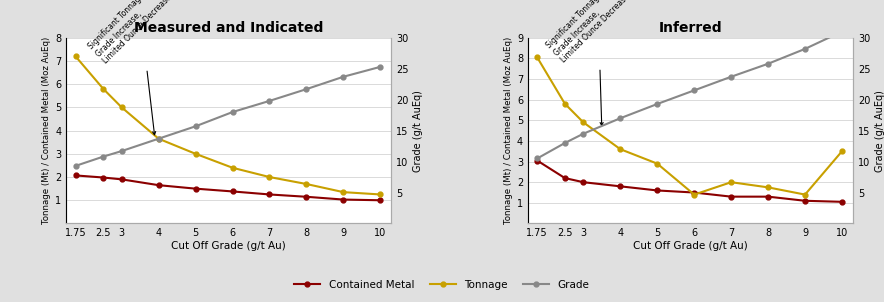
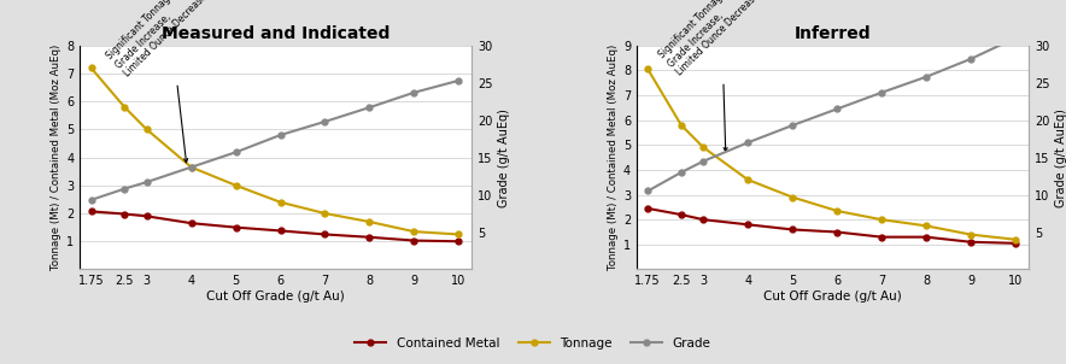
Inferred/Contained Metal/1.75: 3.05 -> 2.45
Inferred/Tonnage/6: 1.40 -> 2.35
Inferred/Tonnage/10: 3.50 -> 1.20
